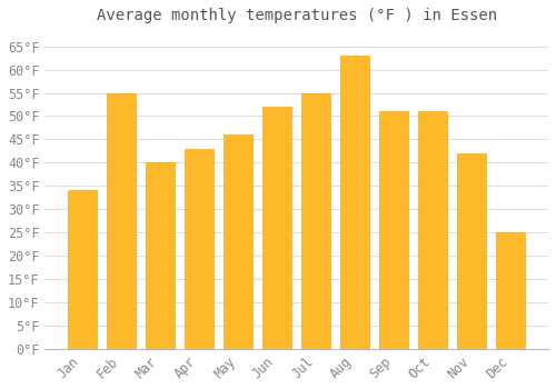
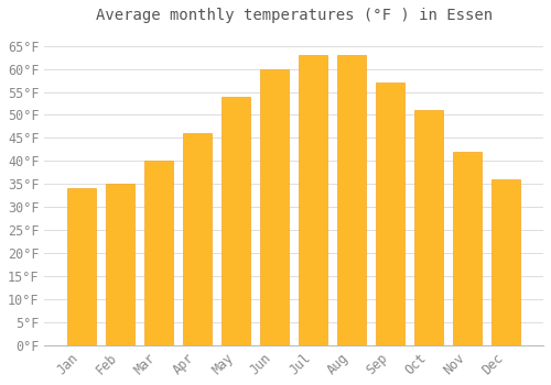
Feb: 55°F -> 35°F
Apr: 43°F -> 46°F
May: 46°F -> 54°F
Jun: 52°F -> 60°F
Jul: 55°F -> 63°F
Sep: 51°F -> 57°F
Dec: 25°F -> 36°F
